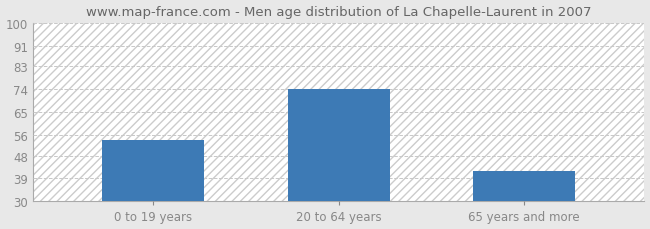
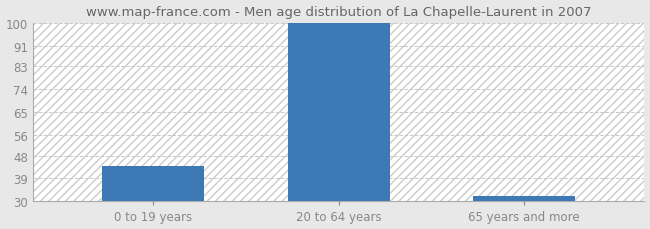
0 to 19 years: 54 -> 44
20 to 64 years: 74 -> 100
65 years and more: 42 -> 32
